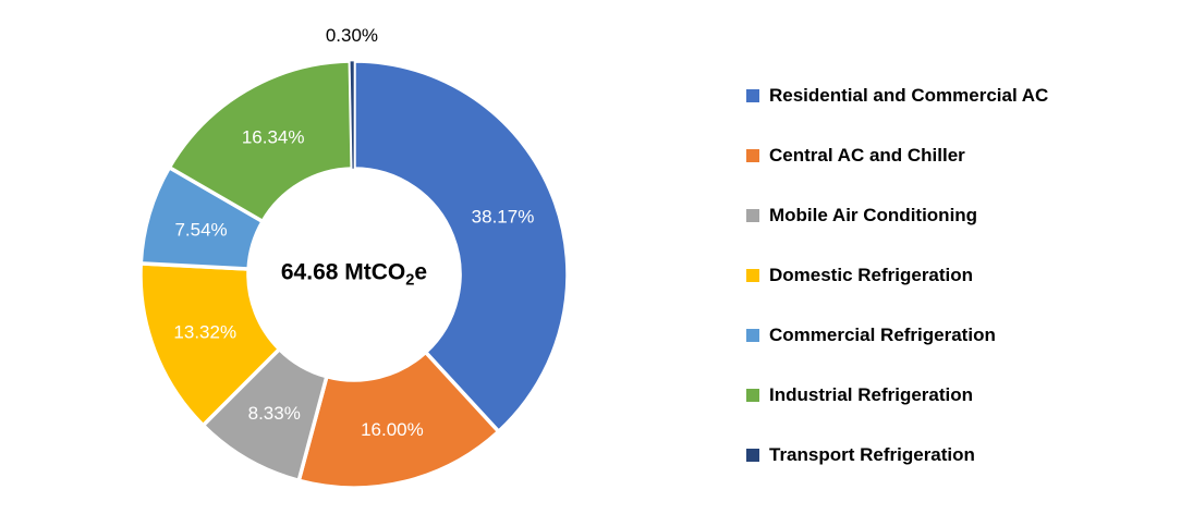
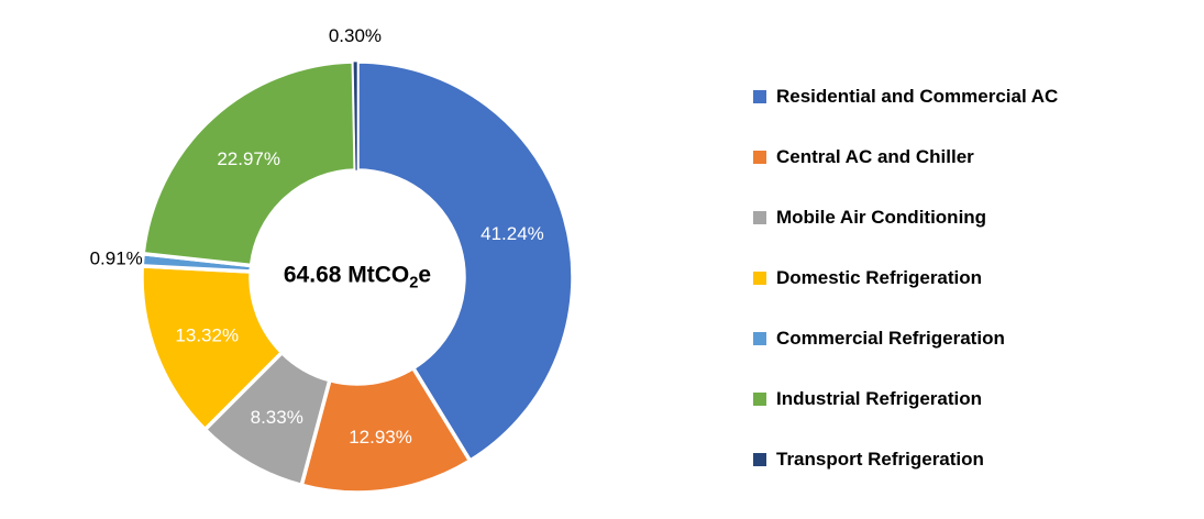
Residential and Commercial AC: 38.17% -> 41.24%
Central AC and Chiller: 16.00% -> 12.93%
Commercial Refrigeration: 7.54% -> 0.91%
Industrial Refrigeration: 16.34% -> 22.97%
